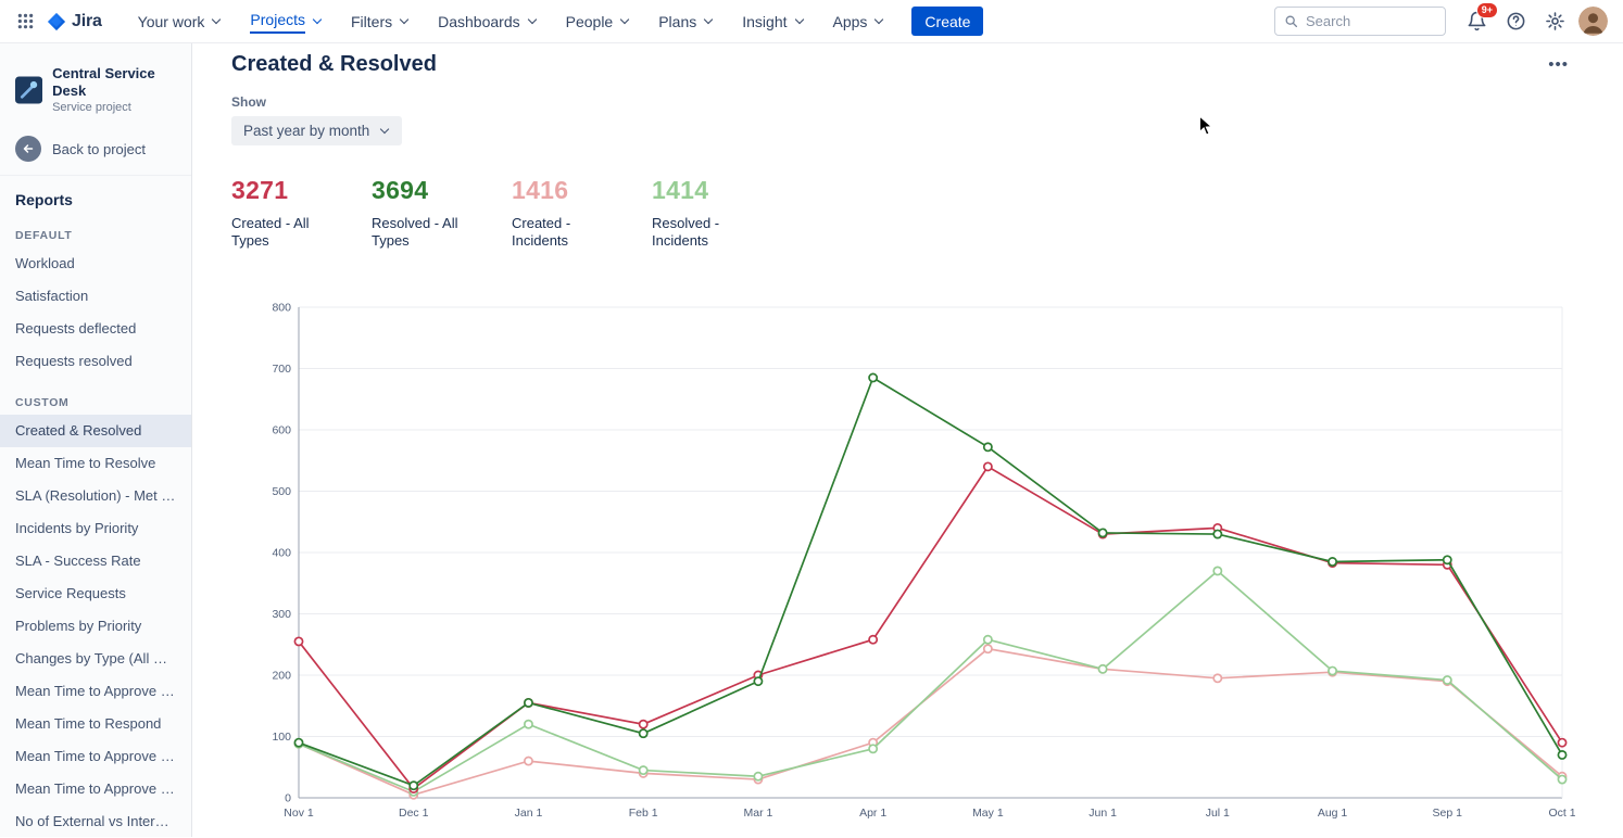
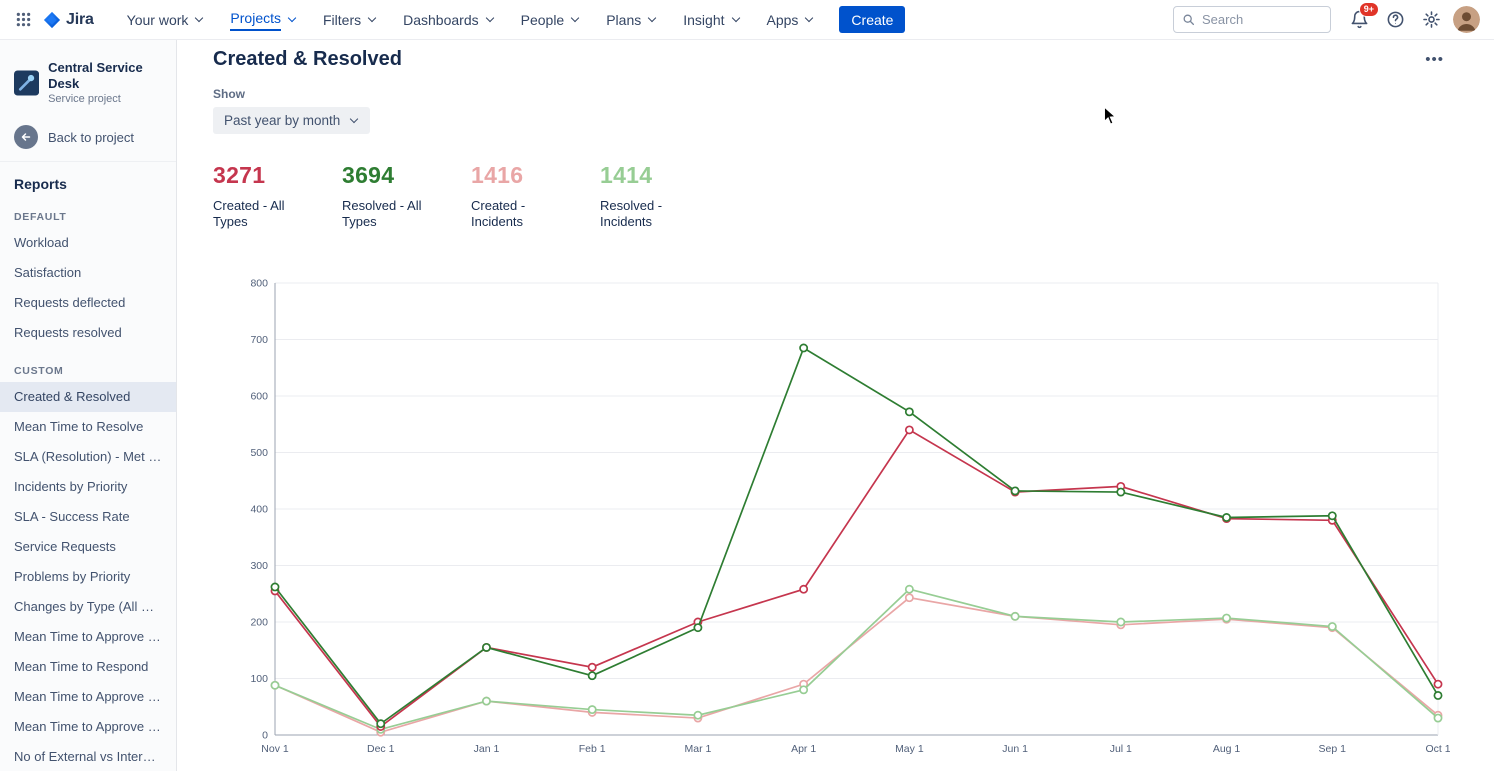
Resolved - All Types/Nov 1: 90 -> 260
Resolved - Incidents/Jan 1: 120 -> 60
Resolved - Incidents/Jul 1: 370 -> 200
